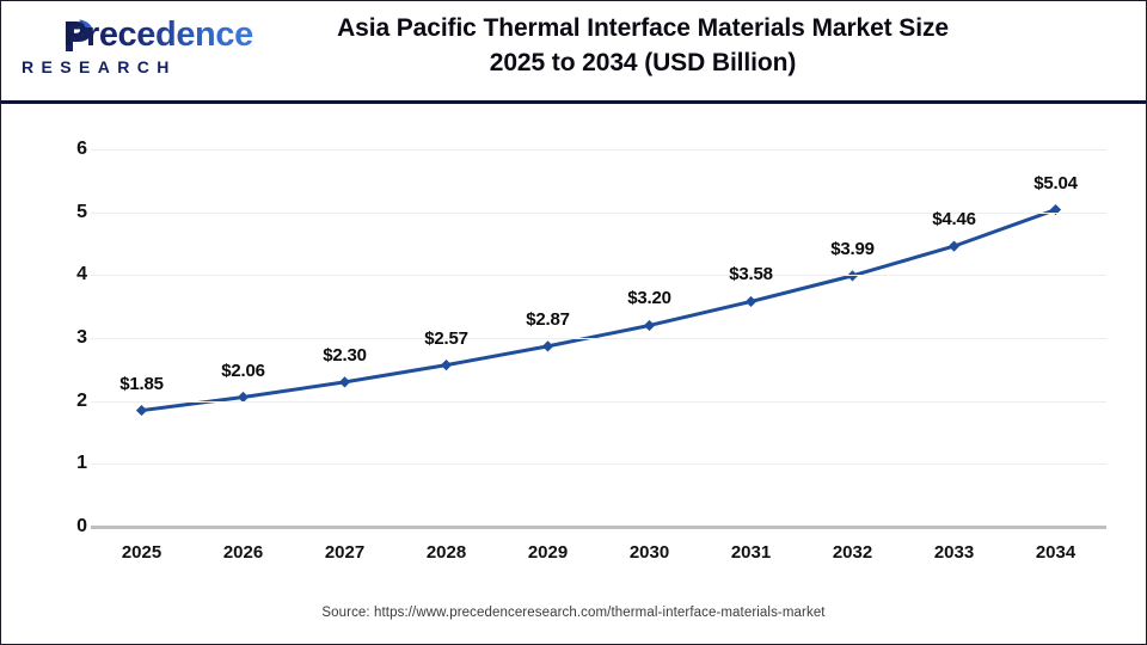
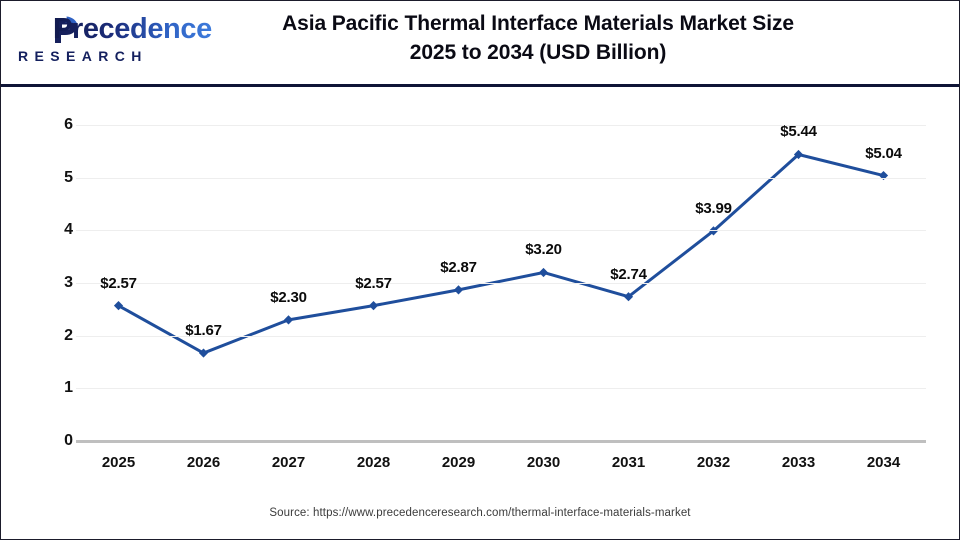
2025: $1.85 -> $2.57
2026: $2.06 -> $1.67
2031: $3.58 -> $2.74
2033: $4.46 -> $5.44
